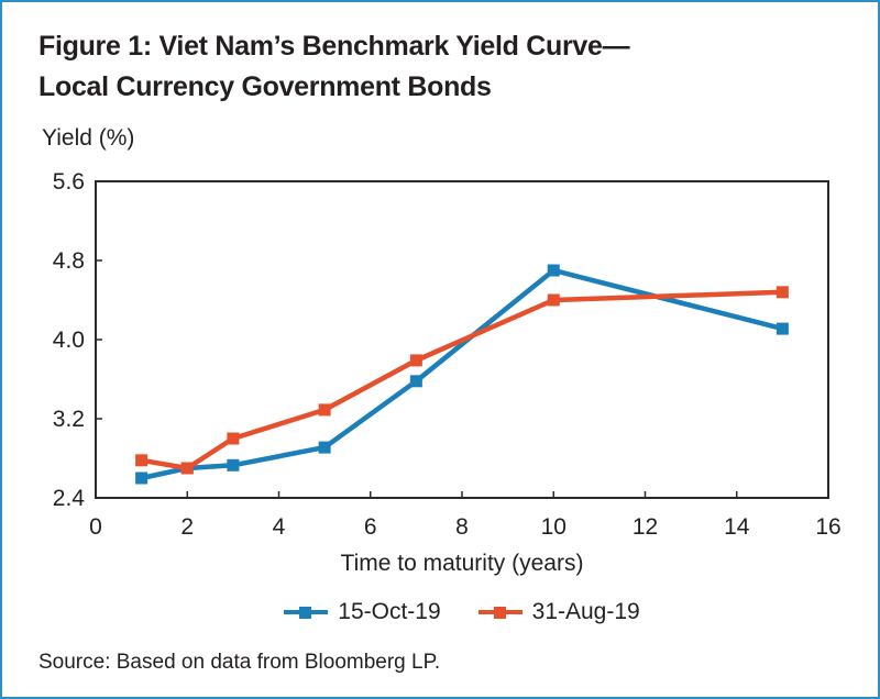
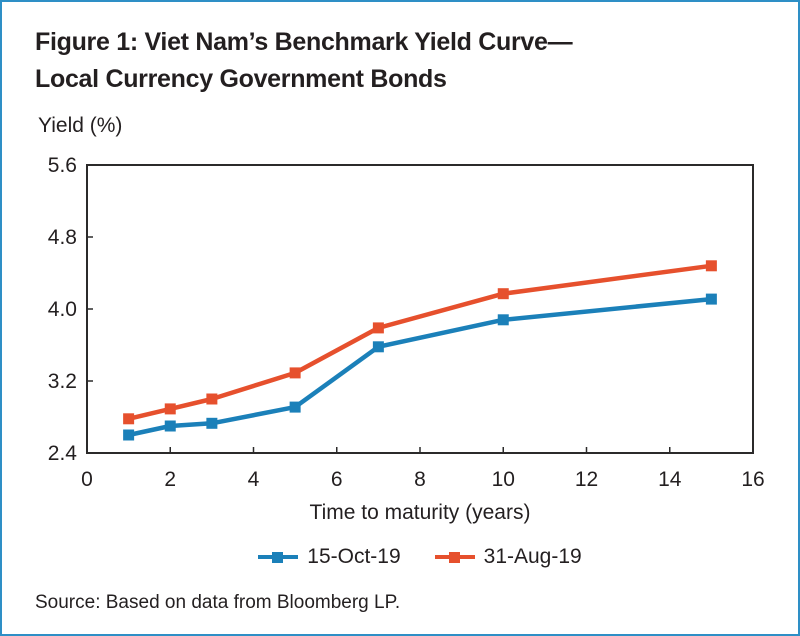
31-Aug-19/2: 2.7 -> 2.9
15-Oct-19/10: 4.7 -> 3.9
31-Aug-19/10: 4.4 -> 4.2
